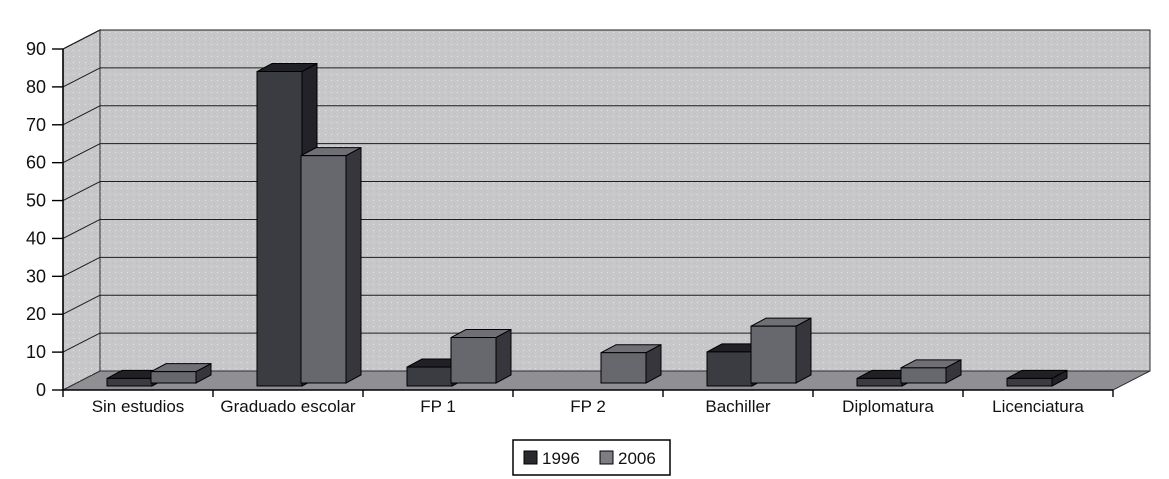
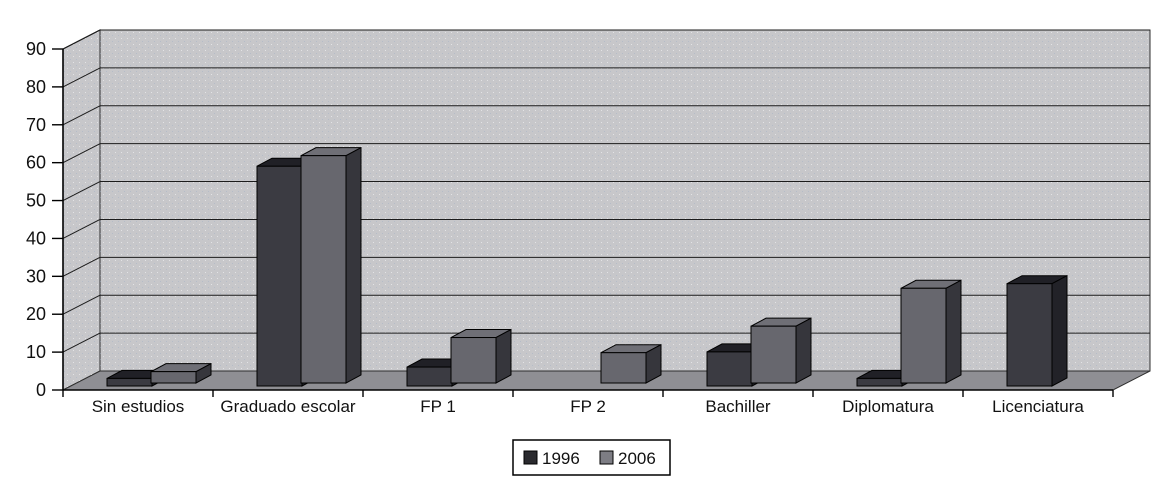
1996/Graduado escolar: 83 -> 58
2006/Diplomatura: 4 -> 25
1996/Licenciatura: 2 -> 27
